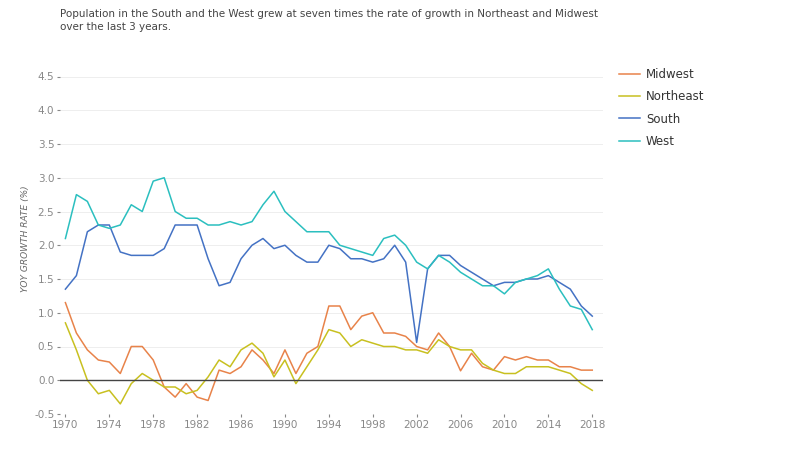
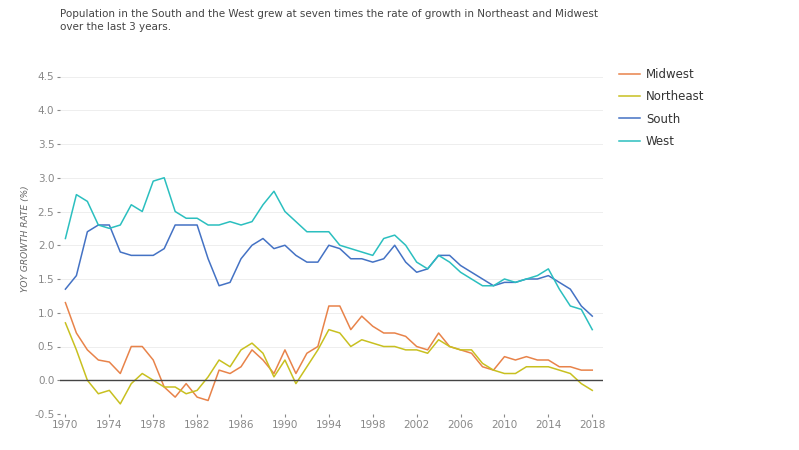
Midwest/1998: 1.00 -> 0.80
South/2002: 0.56 -> 1.60
Midwest/2006: 0.14 -> 0.45
West/2010: 1.28 -> 1.50
